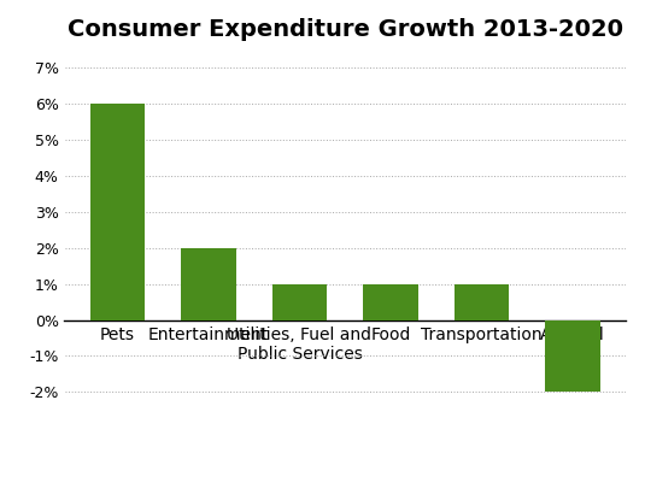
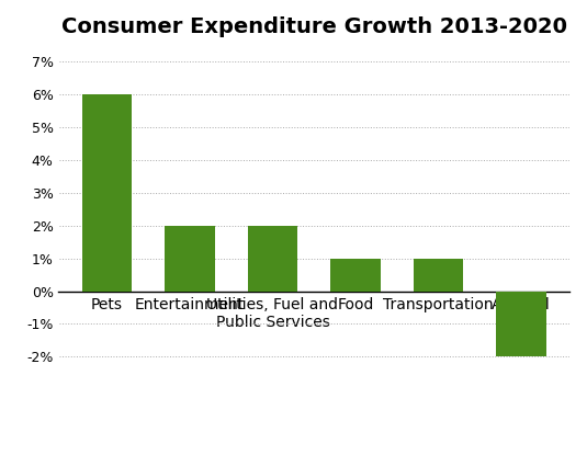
Utilities, Fuel and Public Services: 1% -> 2%
